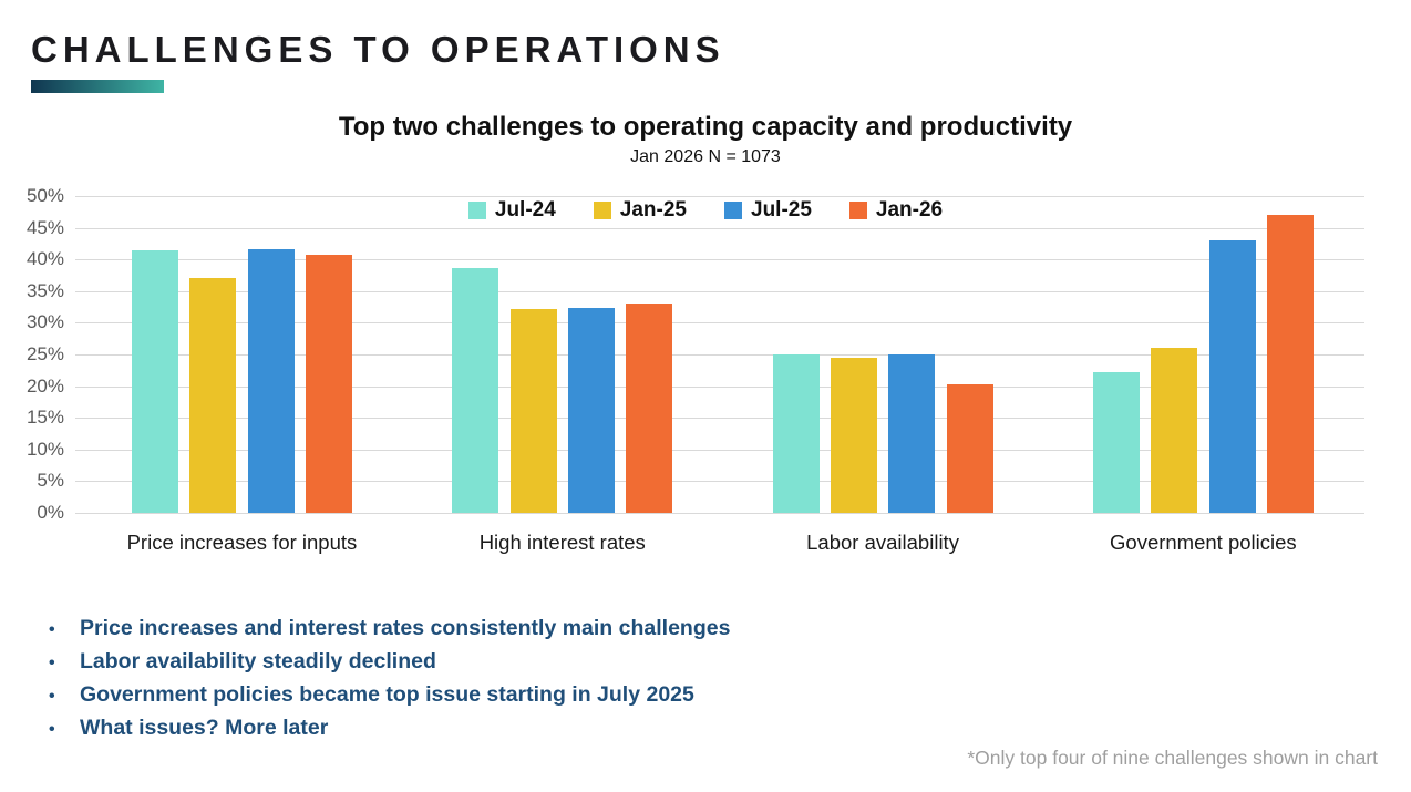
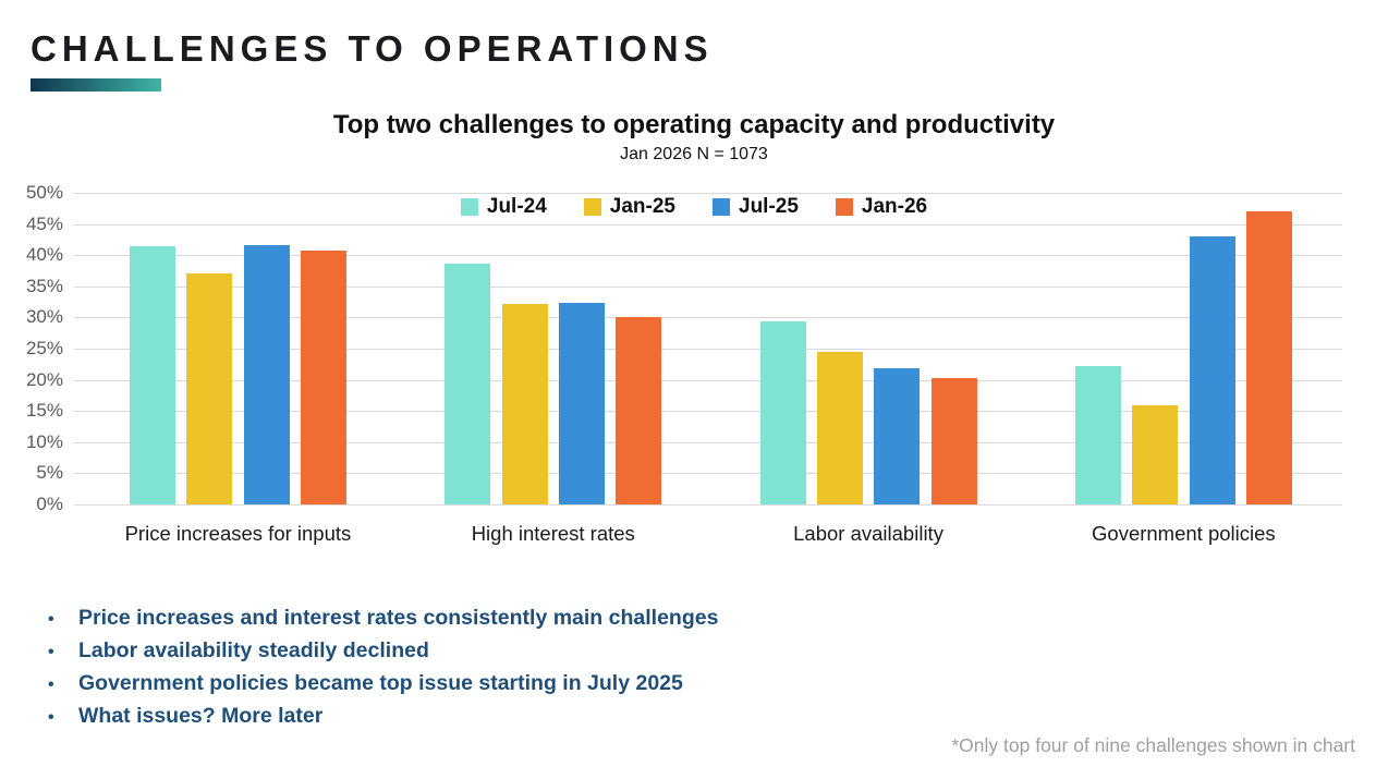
Jan-26/High interest rates: 33% -> 30%
Jul-24/Labor availability: 25% -> 29%
Jul-25/Labor availability: 25% -> 22%
Jan-25/Government policies: 26% -> 16%
